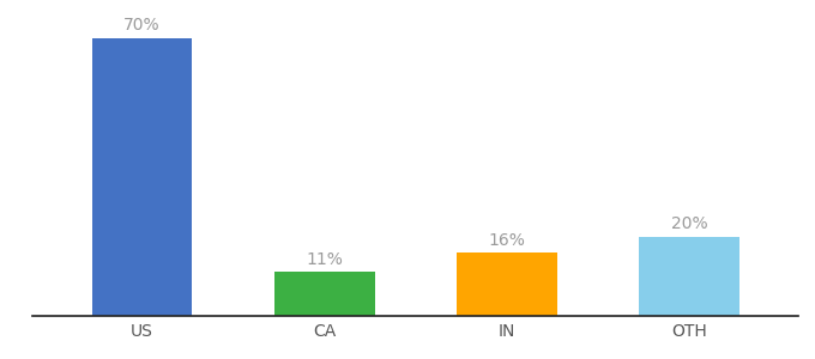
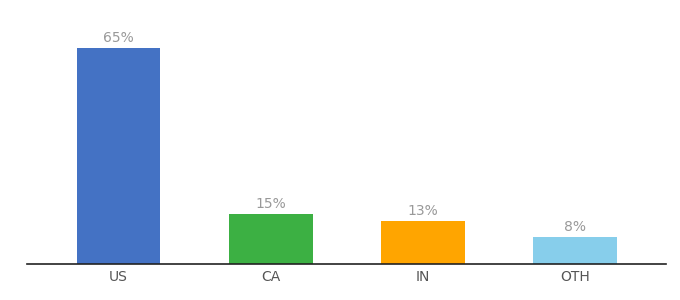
US: 70% -> 65%
CA: 11% -> 15%
IN: 16% -> 13%
OTH: 20% -> 8%
